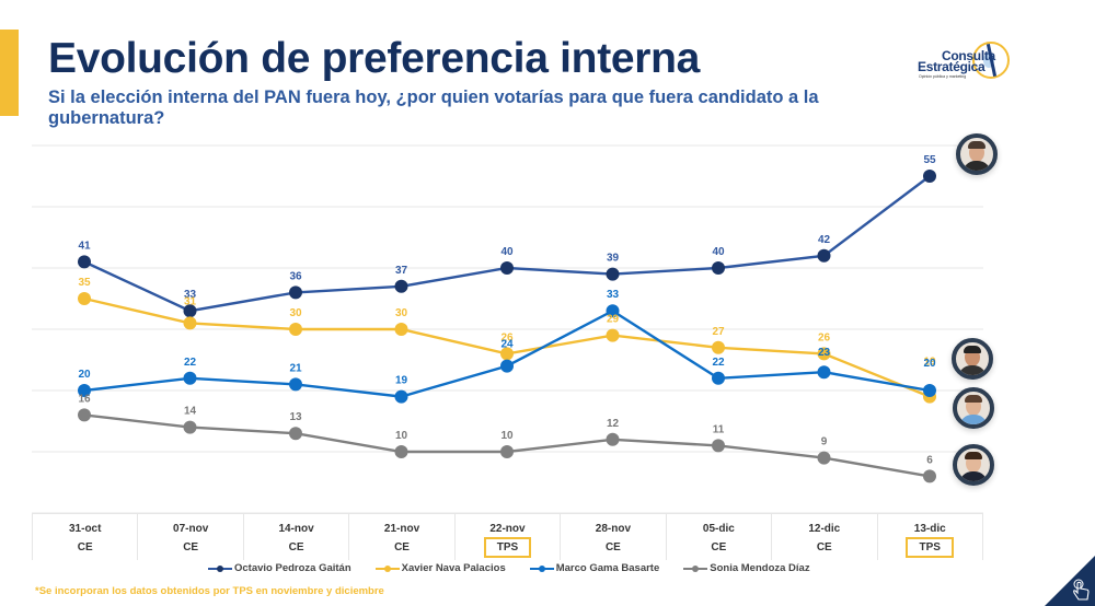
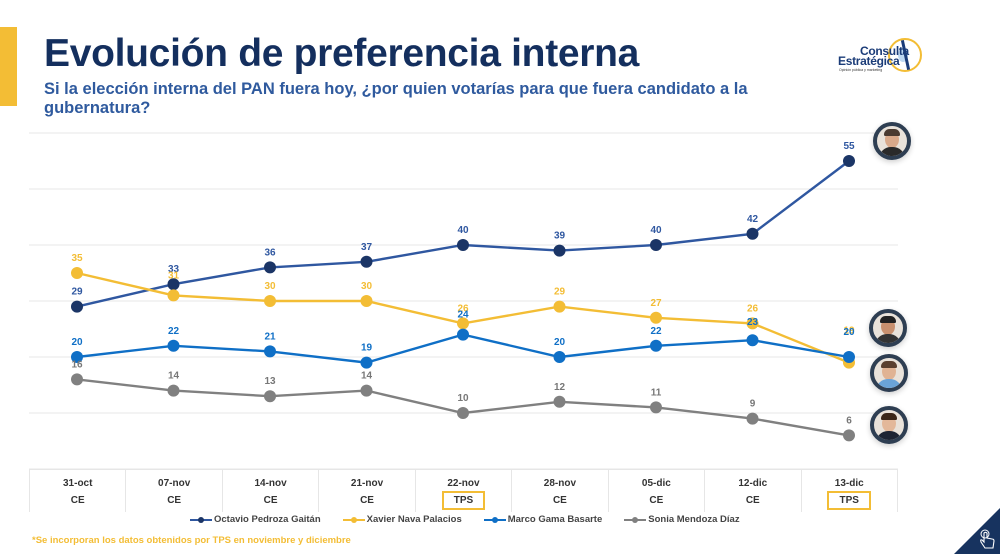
Octavio Pedroza Gaitán/31-oct: 41 -> 29
Sonia Mendoza Díaz/21-nov: 10 -> 14
Marco Gama Basarte/28-nov: 33 -> 20
